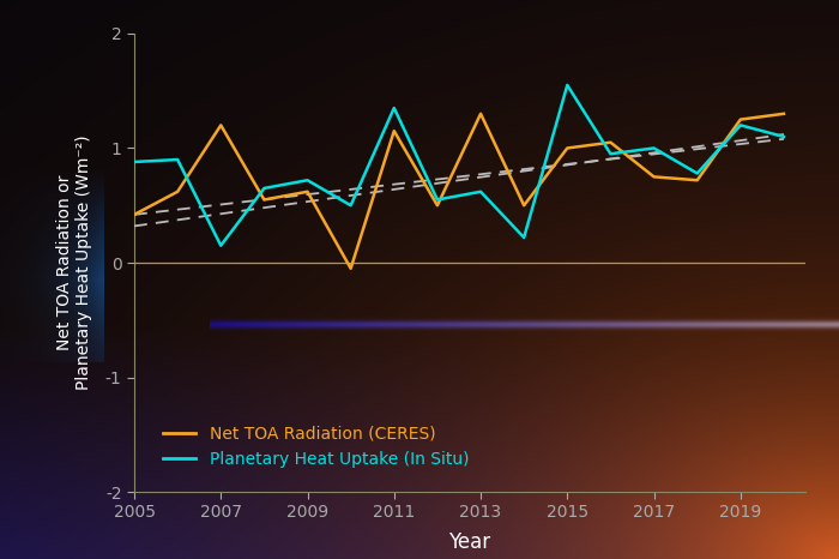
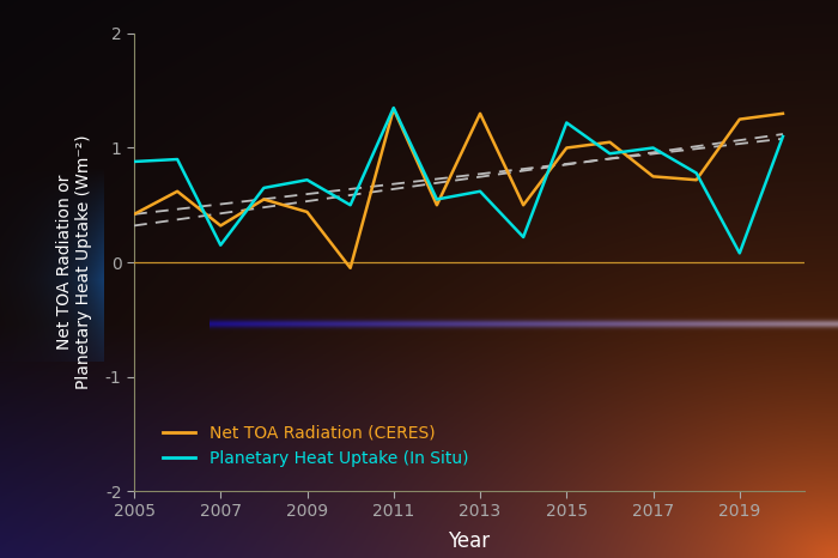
Net TOA Radiation (CERES)/2007: 1.20 -> 0.32
Net TOA Radiation (CERES)/2009: 0.62 -> 0.44
Net TOA Radiation (CERES)/2011: 1.15 -> 1.34
Planetary Heat Uptake (In Situ)/2015: 1.55 -> 1.22
Planetary Heat Uptake (In Situ)/2019: 1.20 -> 0.08
